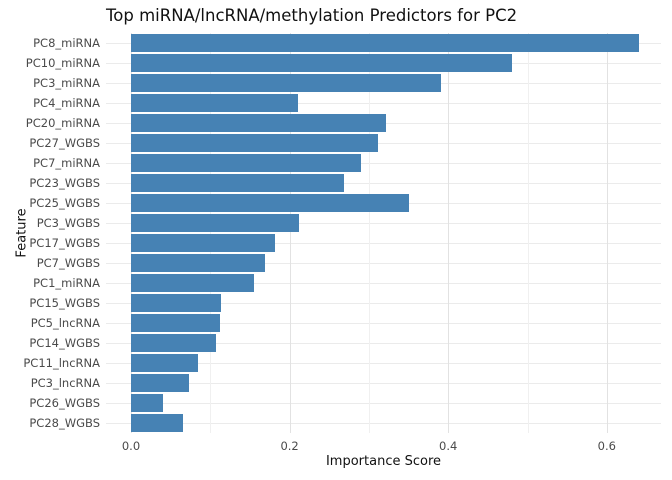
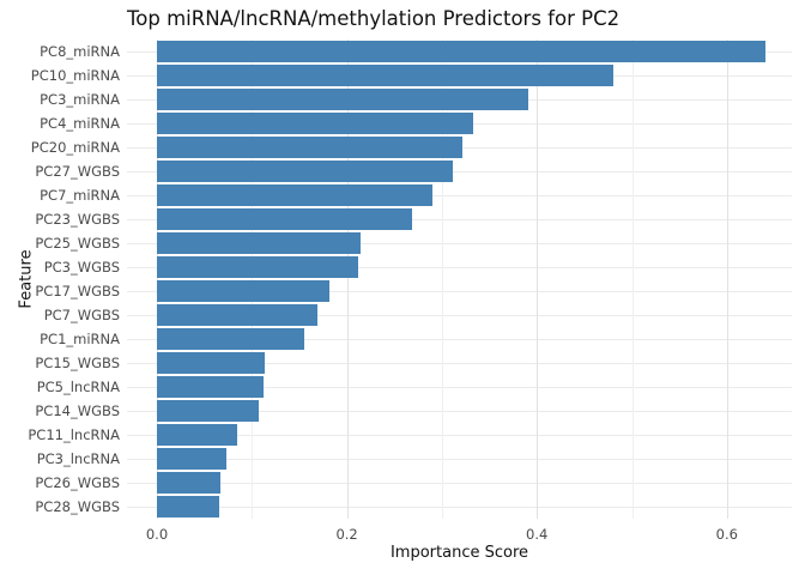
PC4_miRNA: 0.21 -> 0.33
PC25_WGBS: 0.35 -> 0.21
PC26_WGBS: 0.04 -> 0.07
